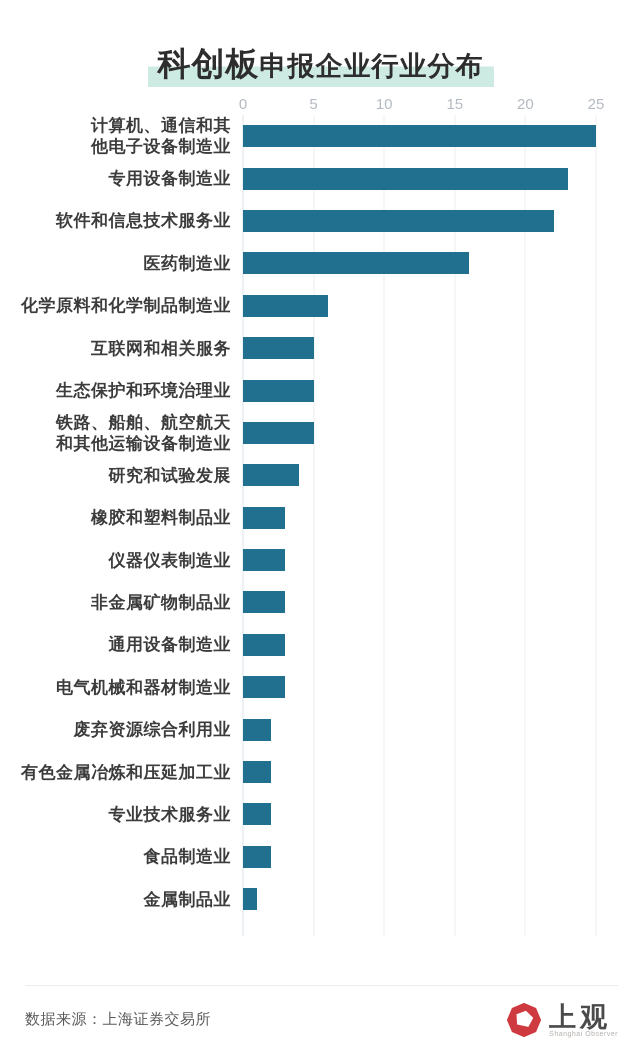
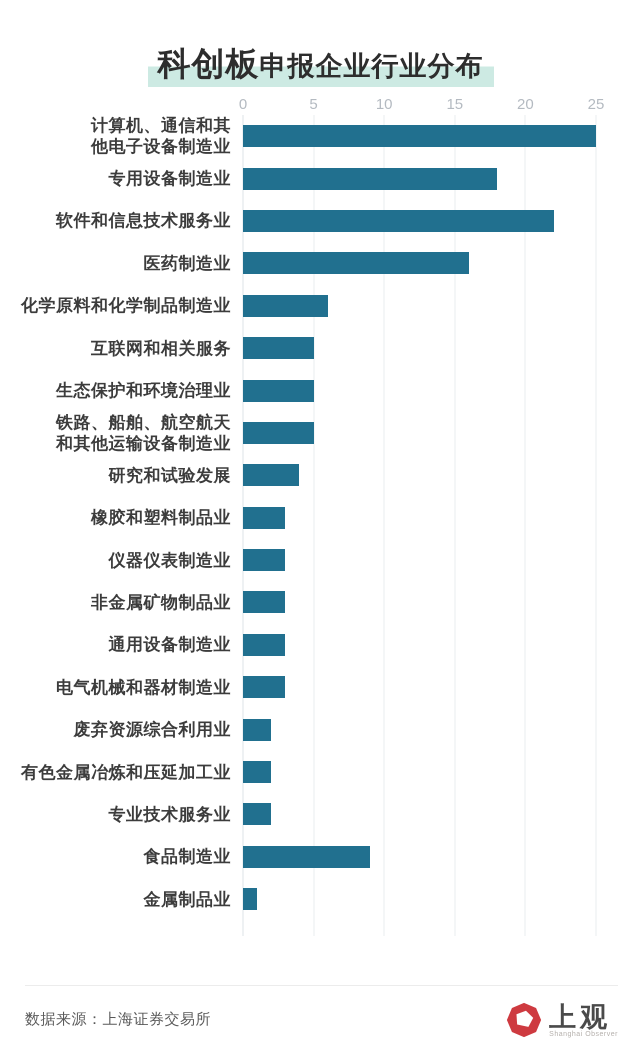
专用设备制造业: 23 -> 18
食品制造业: 2 -> 9
